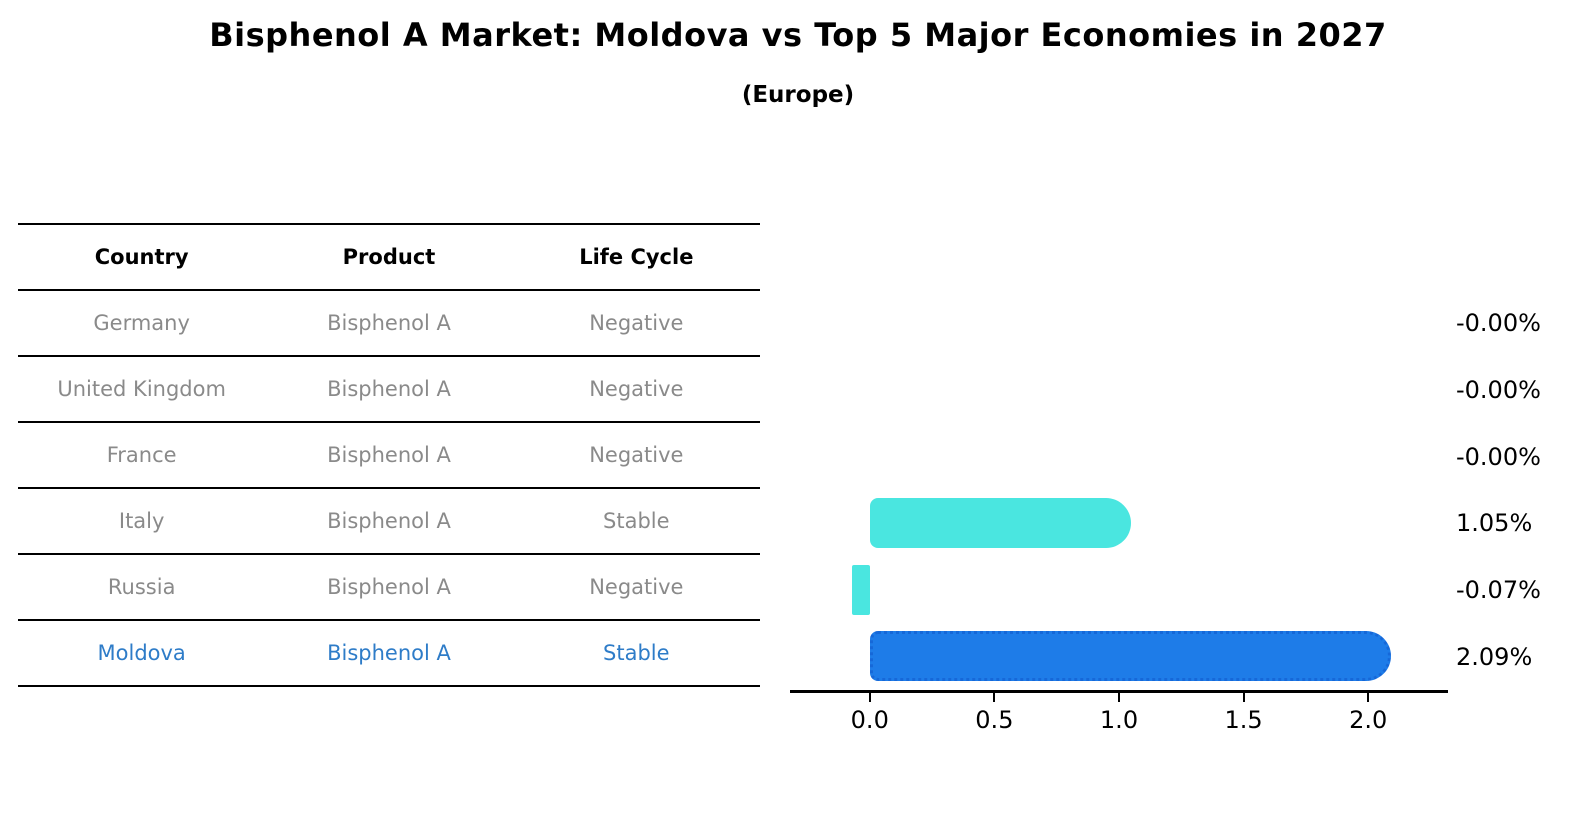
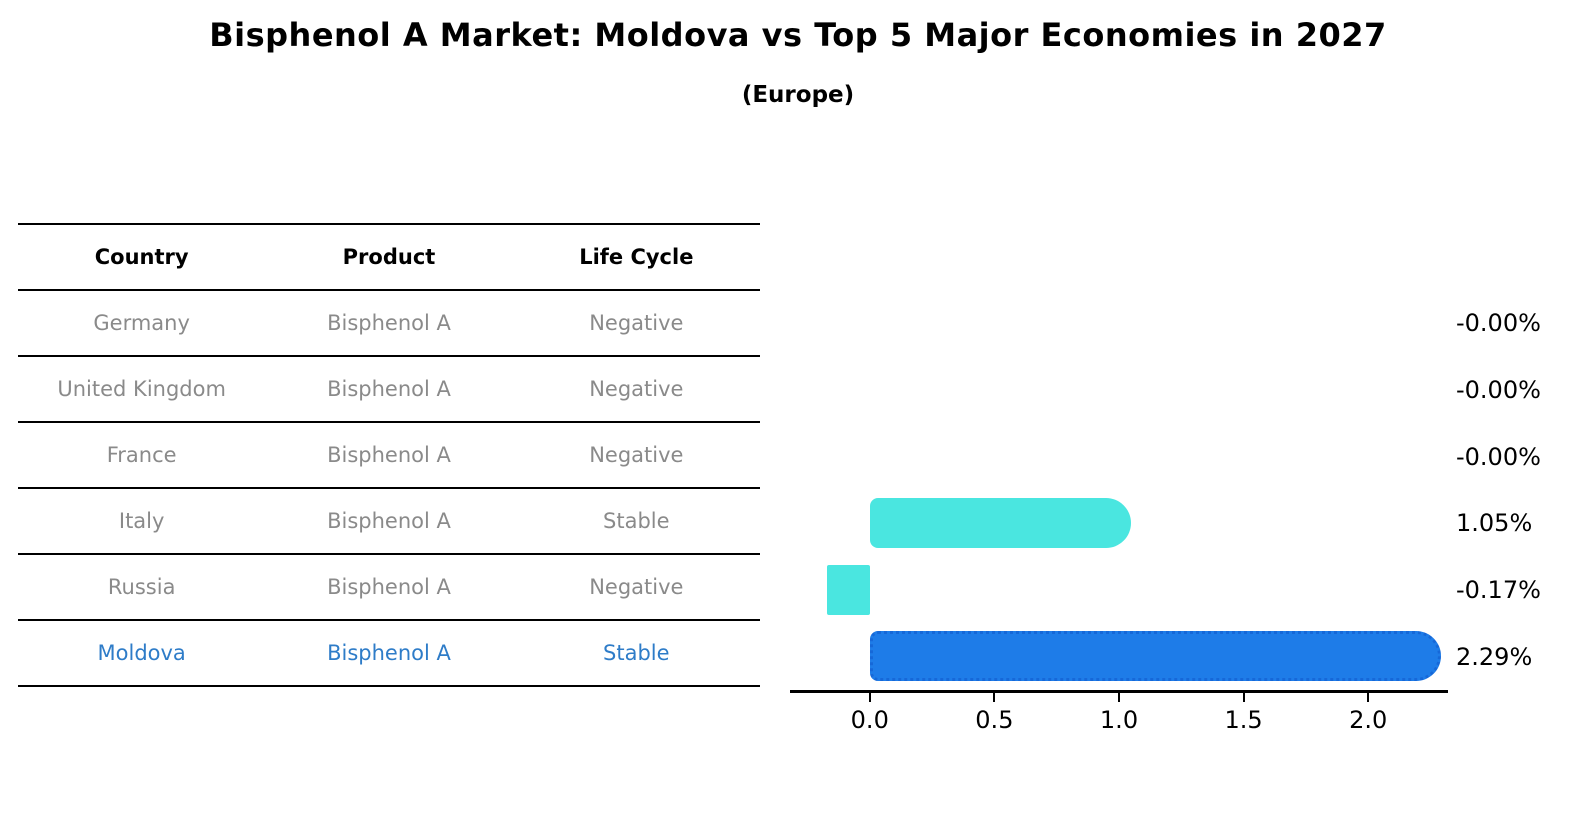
Russia: -0.07% -> -0.17%
Moldova: 2.09% -> 2.29%
